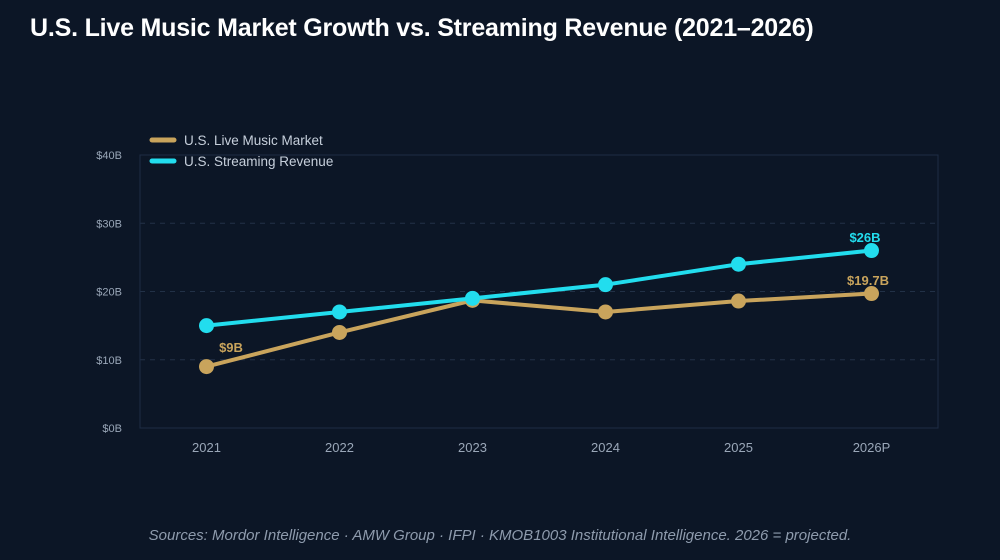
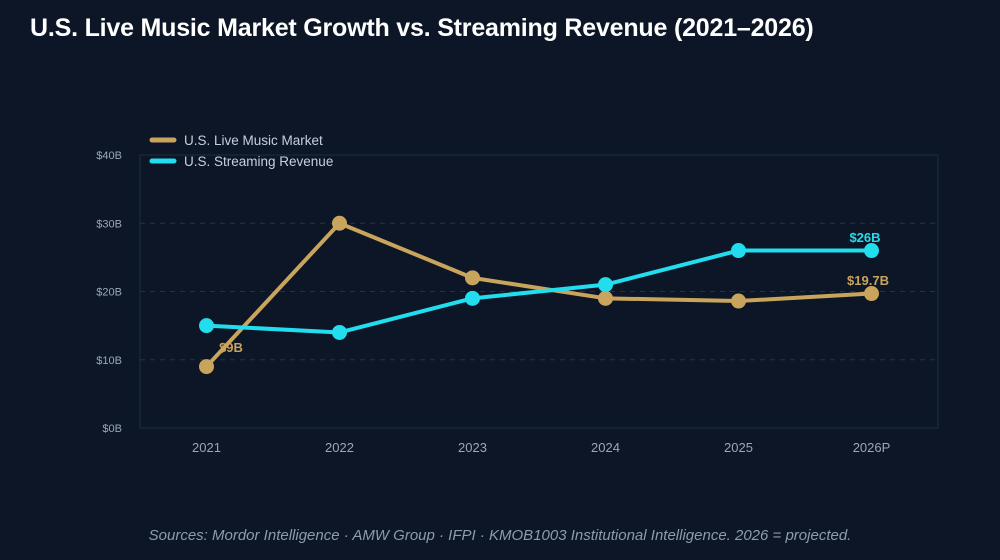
U.S. Live Music Market/2022: $14B -> $30B
U.S. Streaming Revenue/2022: $17B -> $14B
U.S. Live Music Market/2023: $19B -> $22B
U.S. Live Music Market/2024: $17B -> $19B
U.S. Streaming Revenue/2025: $24B -> $26B
